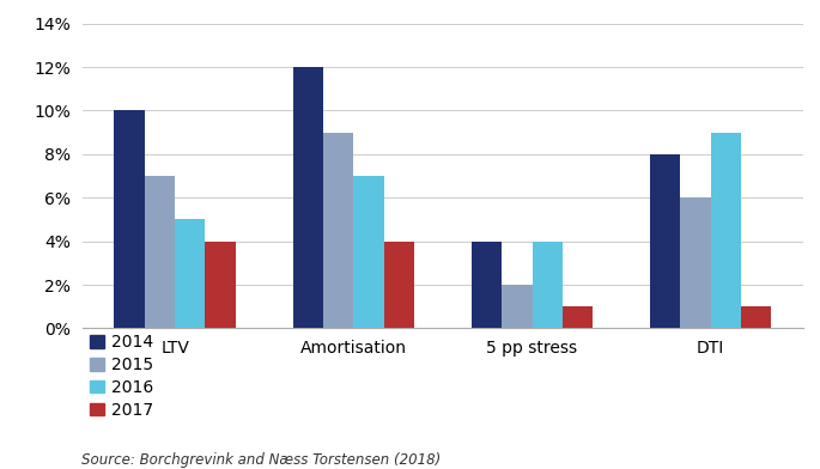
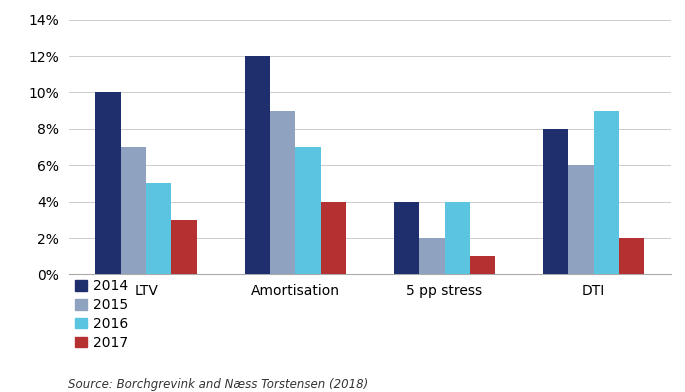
2017/LTV: 4% -> 3%
2017/DTI: 1% -> 2%
